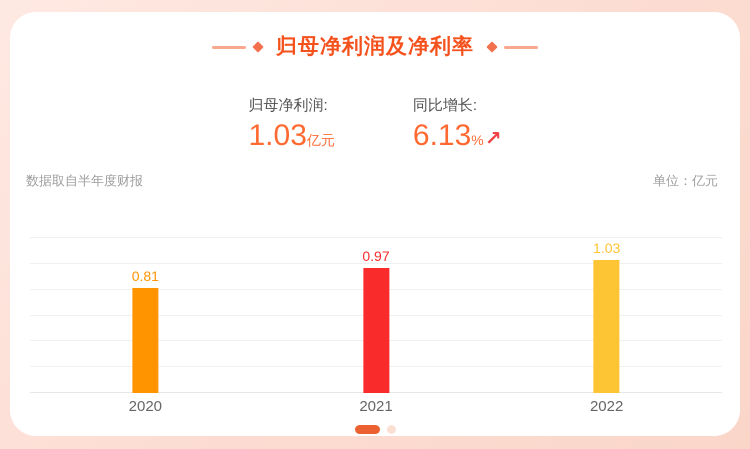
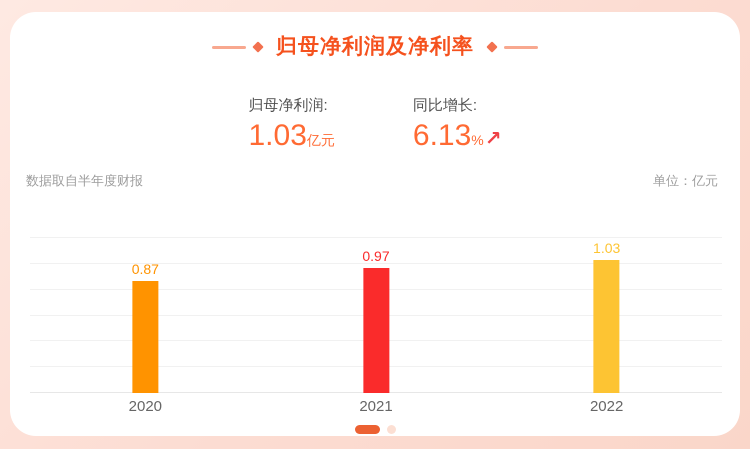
2020: 0.81 -> 0.87
